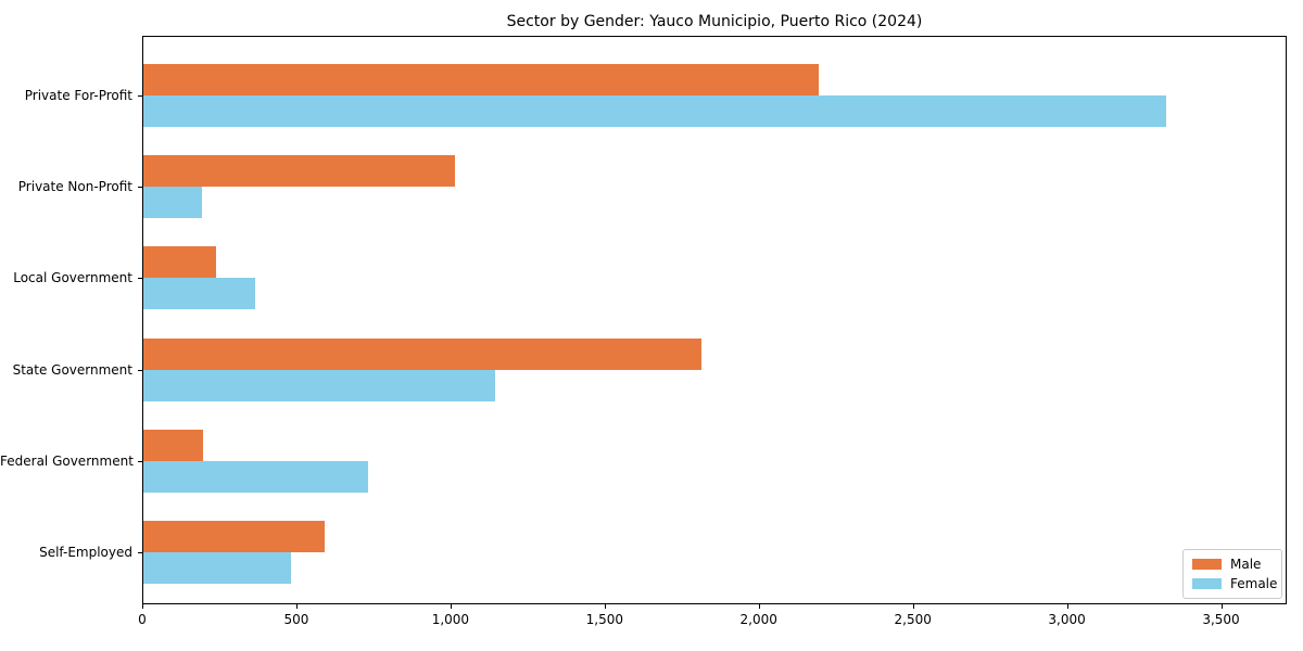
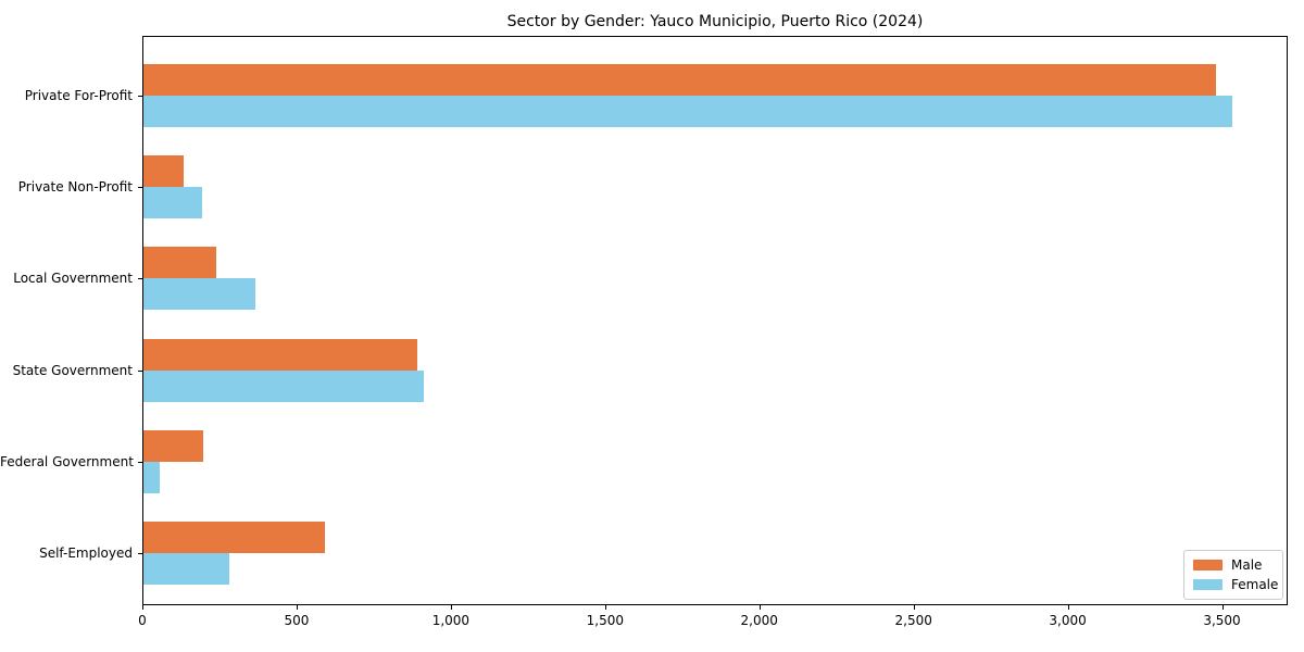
Male/Private For-Profit: 2190 -> 3480
Female/Private For-Profit: 3320 -> 3530
Male/Private Non-Profit: 1010 -> 130
Male/State Government: 1810 -> 890
Female/State Government: 1140 -> 910
Female/Federal Government: 730 -> 50
Female/Self-Employed: 480 -> 280
